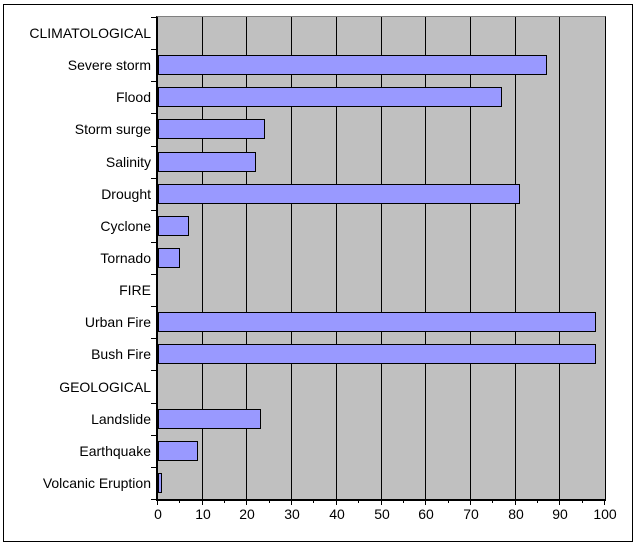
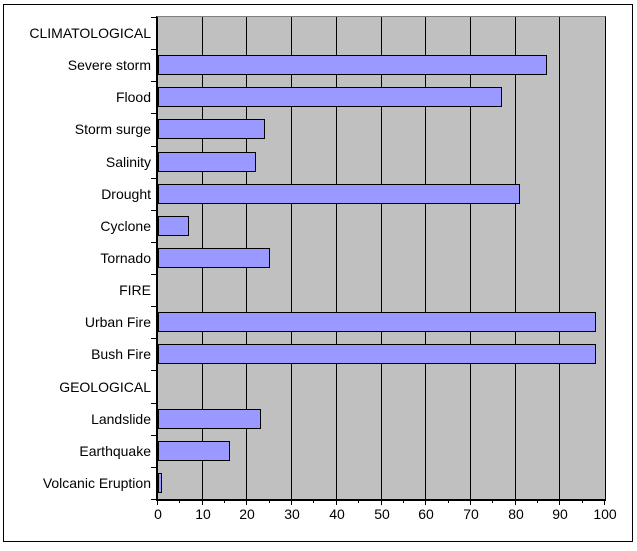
Tornado: 5 -> 25
Earthquake: 9 -> 16
